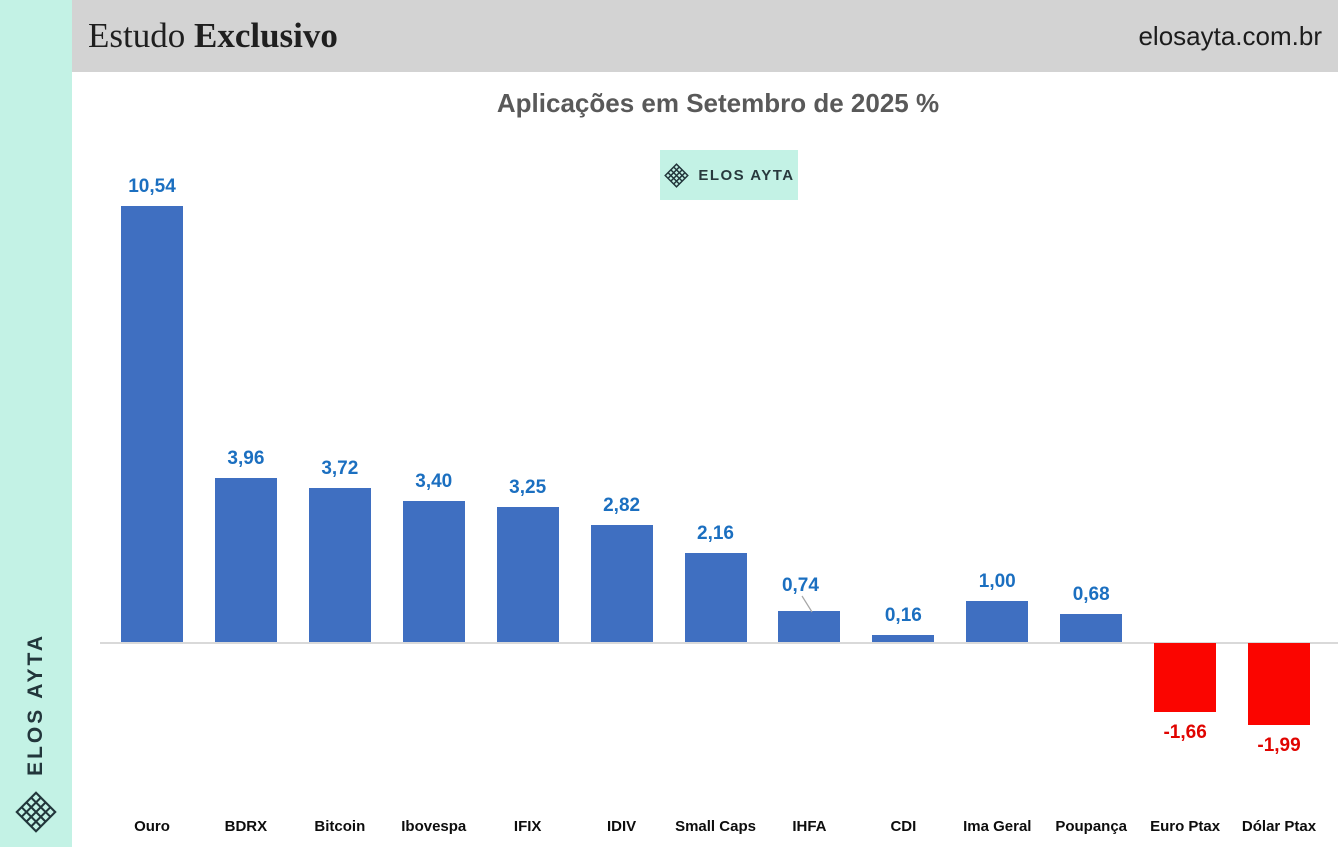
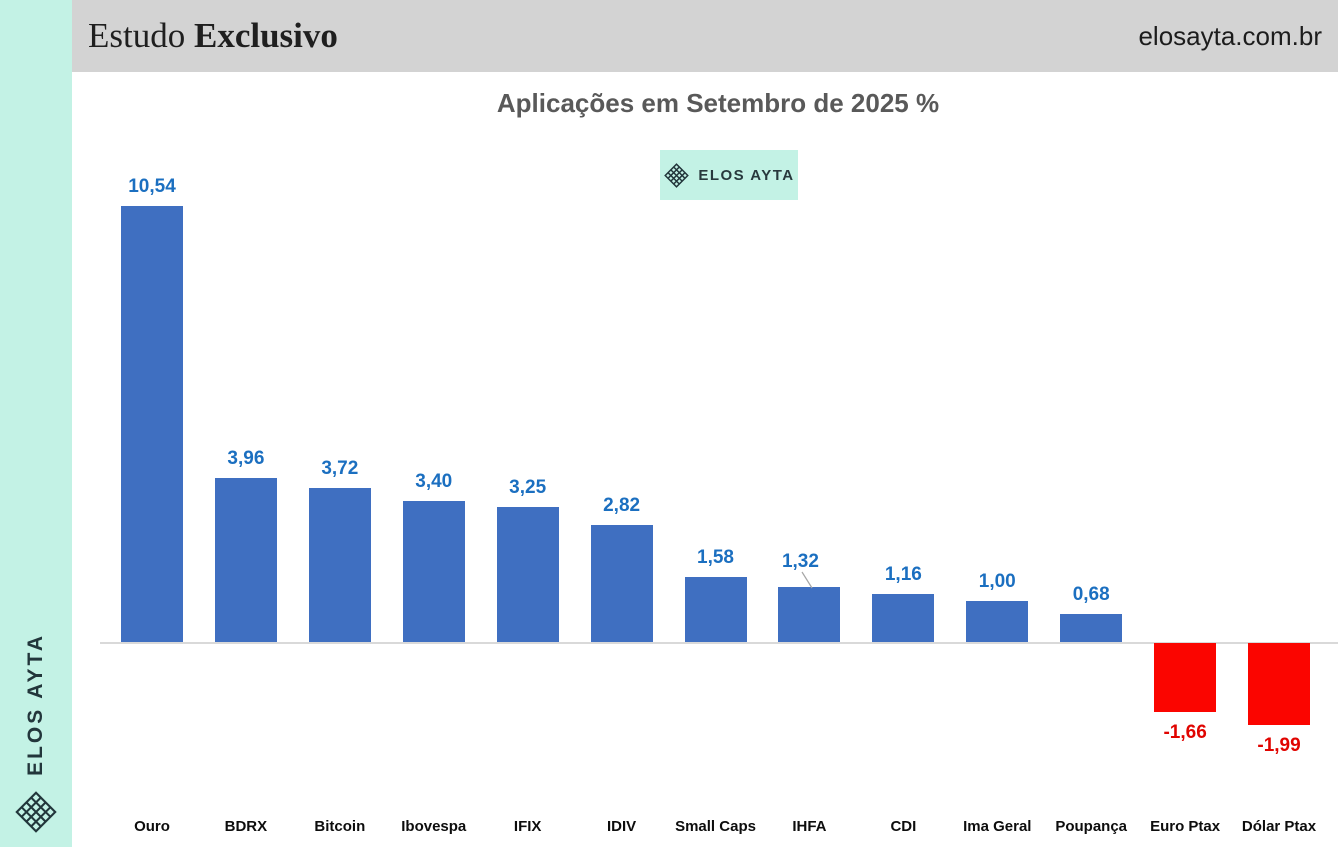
Small Caps: 2,16 -> 1,58
IHFA: 0,74 -> 1,32
CDI: 0,16 -> 1,16
